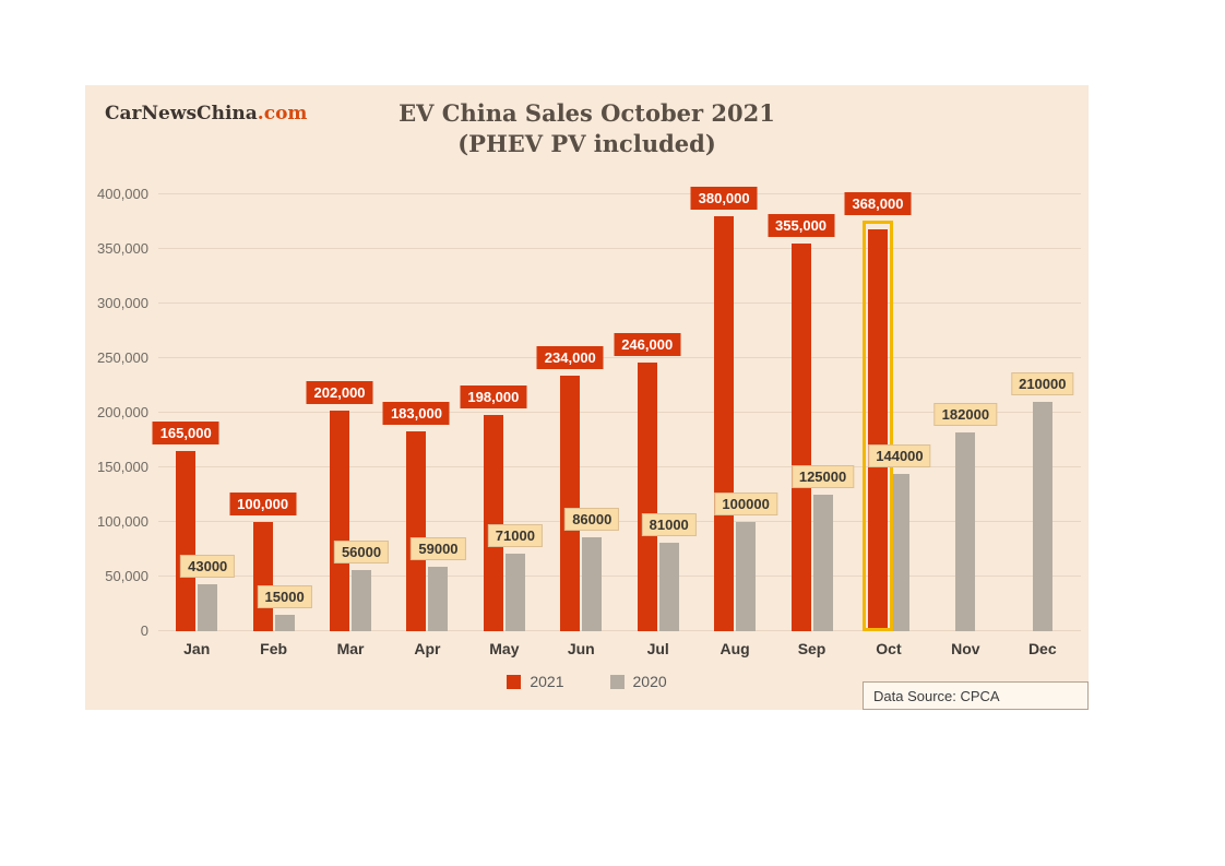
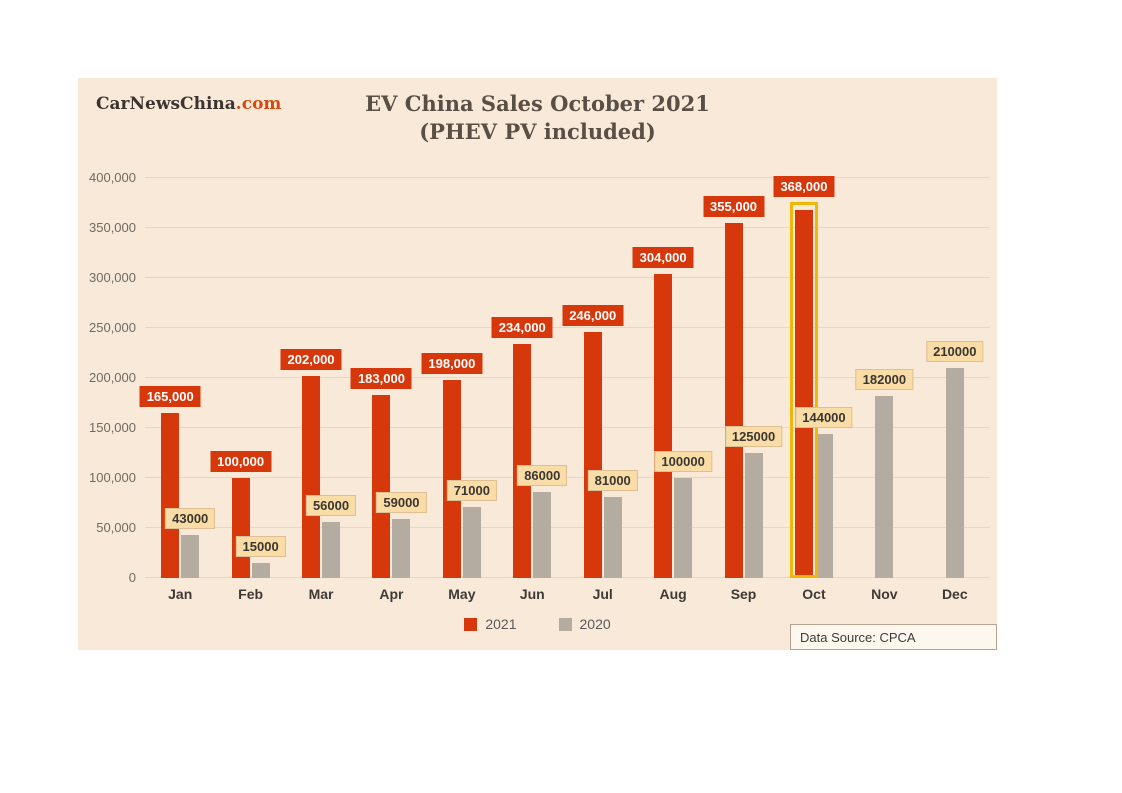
2021/Aug: 380,000 -> 304,000
